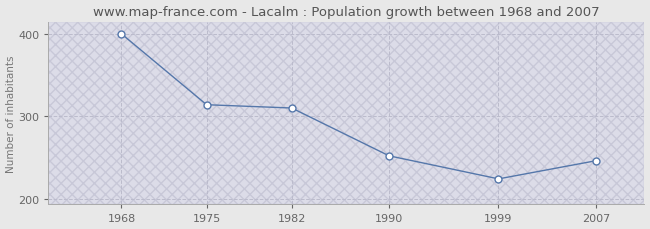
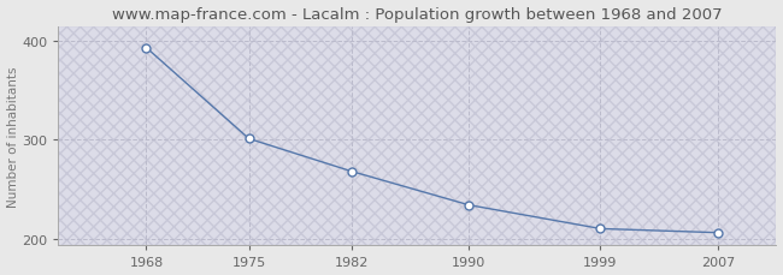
1968: 400 -> 393
1975: 314 -> 301
1982: 310 -> 268
1990: 252 -> 234
1999: 224 -> 210
2007: 246 -> 206
